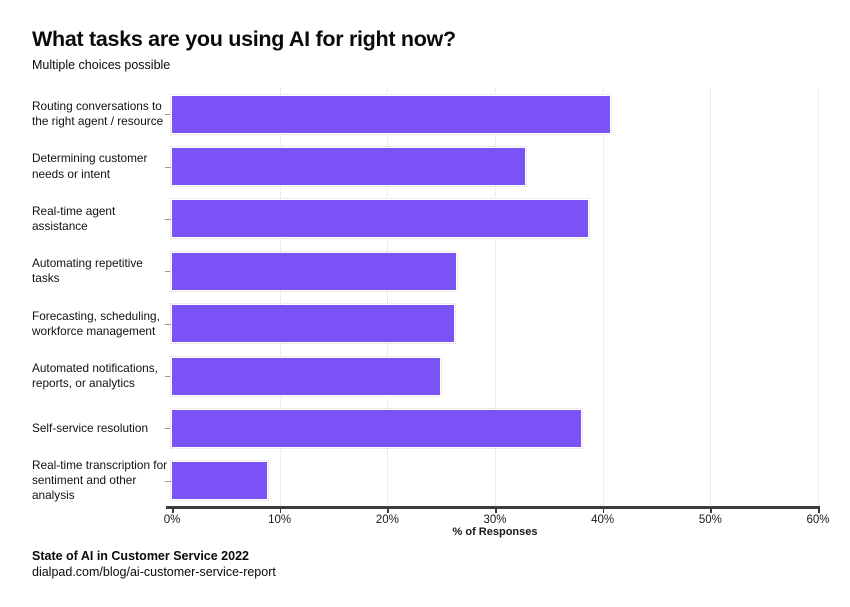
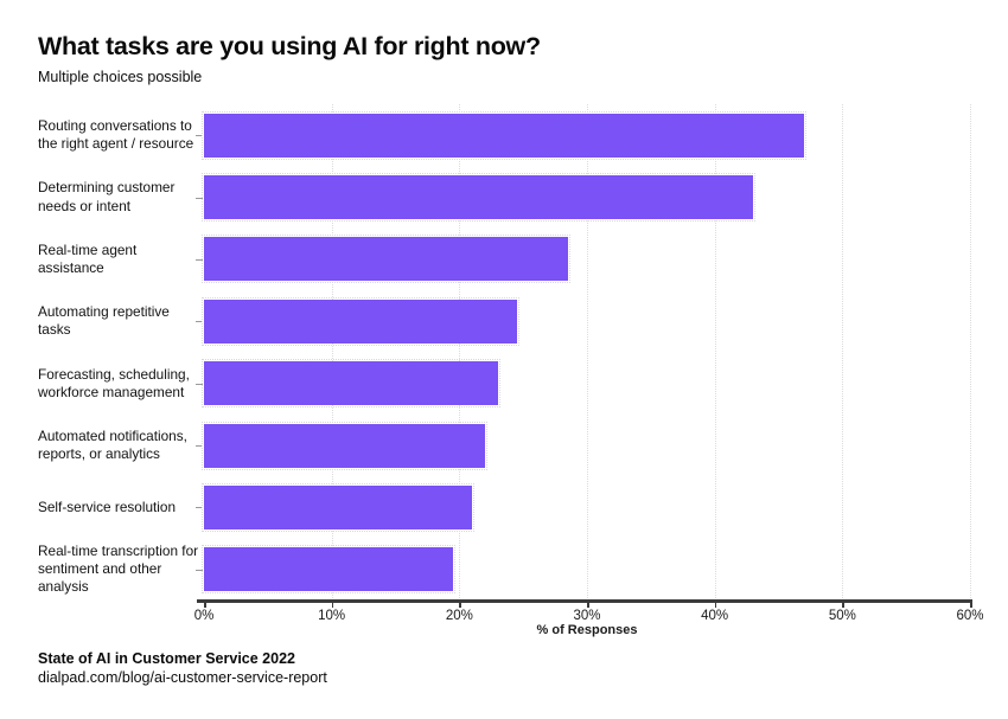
Routing conversations to the right agent / resource: 40.7% -> 47.0%
Determining customer needs or intent: 32.8% -> 43.0%
Real-time agent assistance: 38.6% -> 28.5%
Automating repetitive tasks: 26.4% -> 24.5%
Forecasting, scheduling, workforce management: 26.2% -> 23.0%
Automated notifications, reports, or analytics: 24.9% -> 22.0%
Self-service resolution: 38.0% -> 21.0%
Real-time transcription for sentiment and other analysis: 8.8% -> 19.5%
